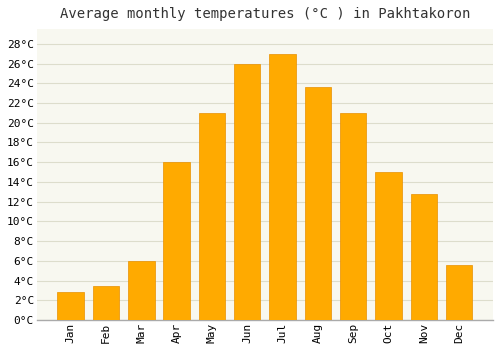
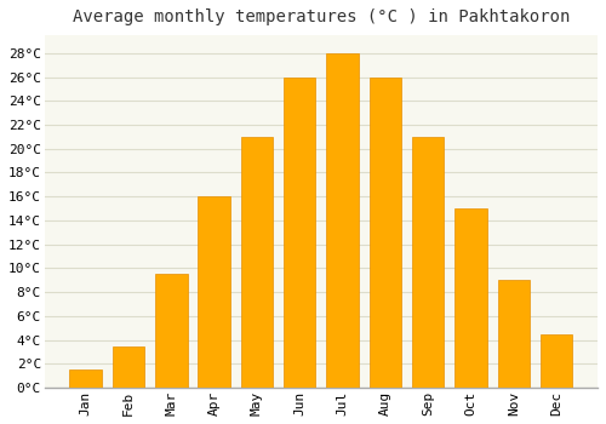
Jan: 2.8°C -> 1.5°C
Mar: 6.0°C -> 9.5°C
Jul: 27.0°C -> 28.0°C
Aug: 23.6°C -> 26.0°C
Nov: 12.8°C -> 9.0°C
Dec: 5.6°C -> 4.5°C
